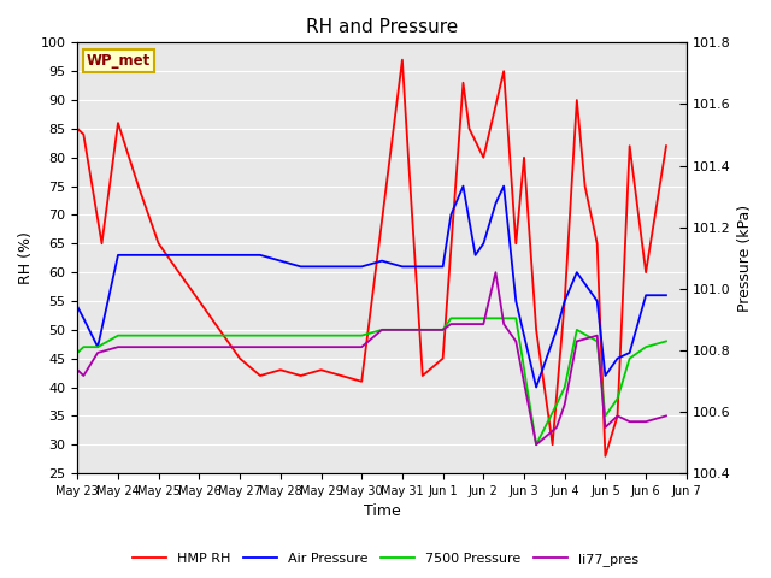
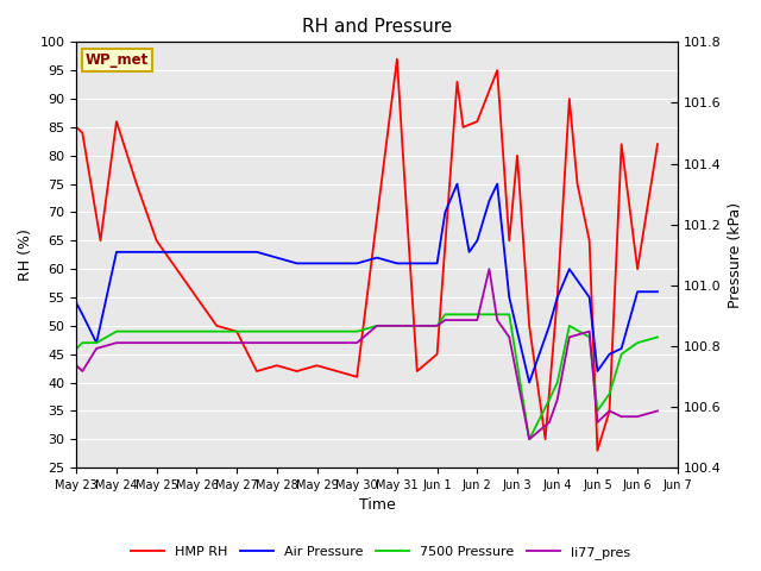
HMP RH/May 27: 45 -> 49
HMP RH/Jun 2: 80 -> 86
